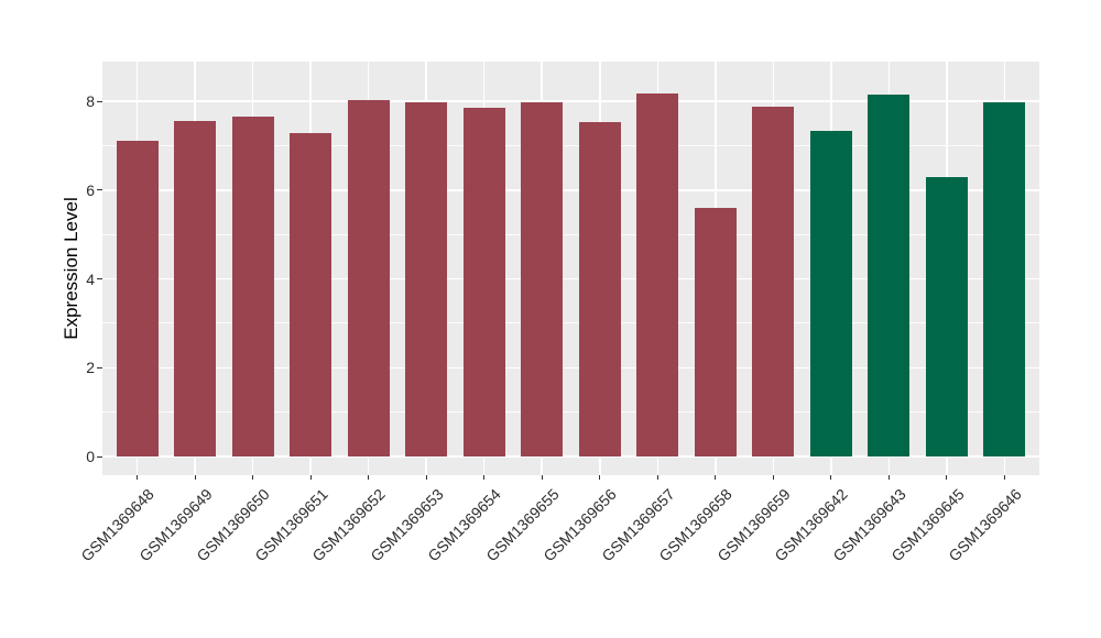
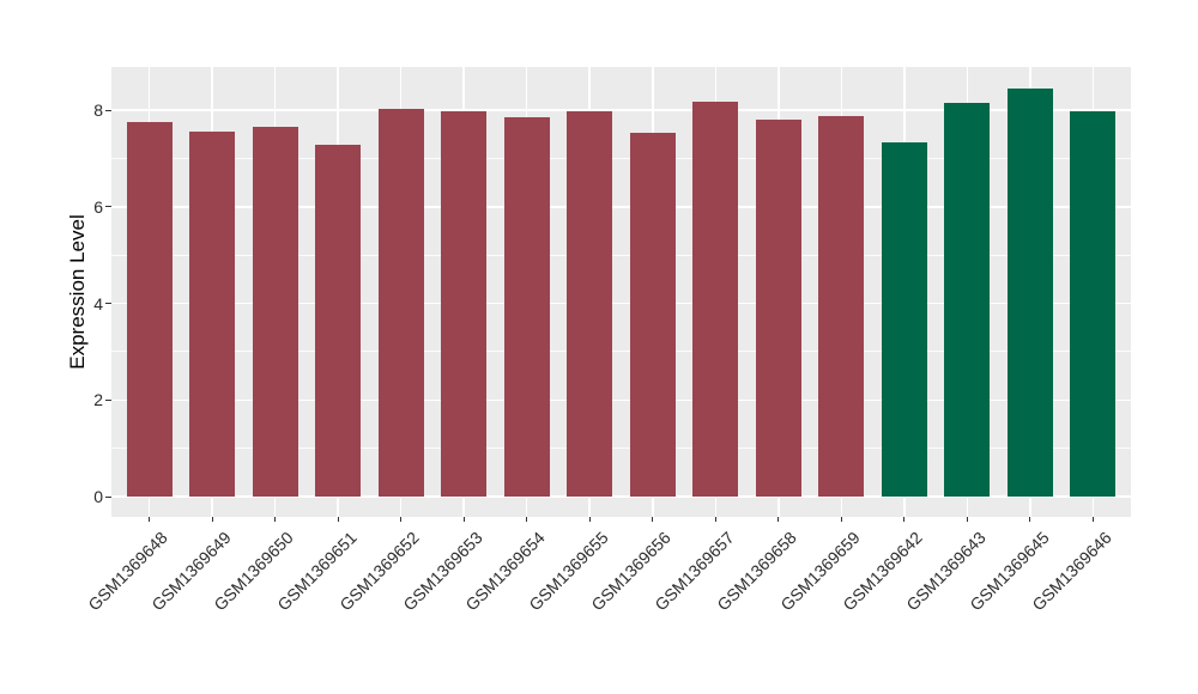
GSM1369648: 7.1 -> 7.8
GSM1369658: 5.6 -> 7.8
GSM1369645: 6.3 -> 8.4
